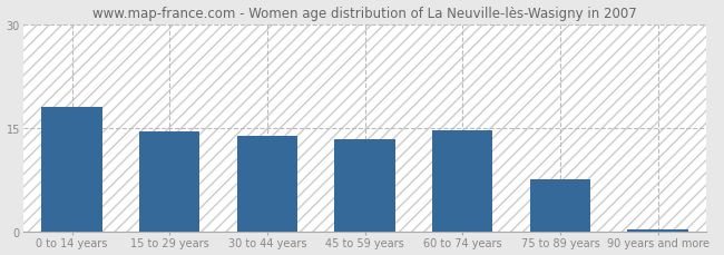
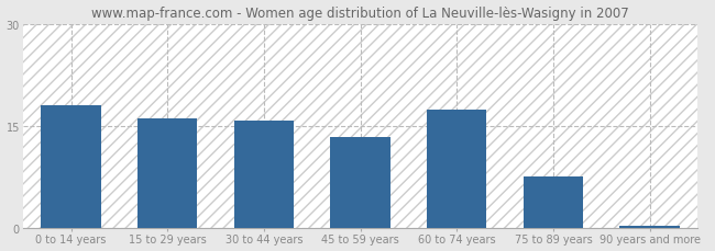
15 to 29 years: 14.5 -> 16.0
30 to 44 years: 13.8 -> 15.8
60 to 74 years: 14.7 -> 17.4
